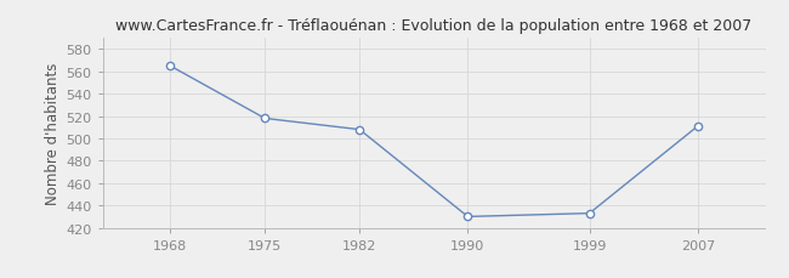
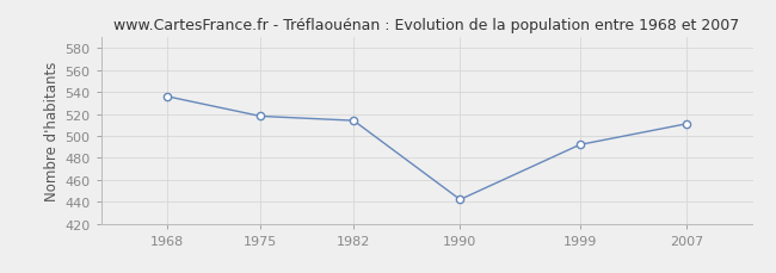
1968: 565 -> 536
1982: 508 -> 514
1990: 430 -> 442
1999: 433 -> 492
